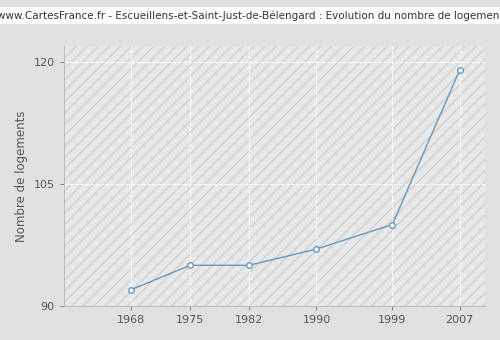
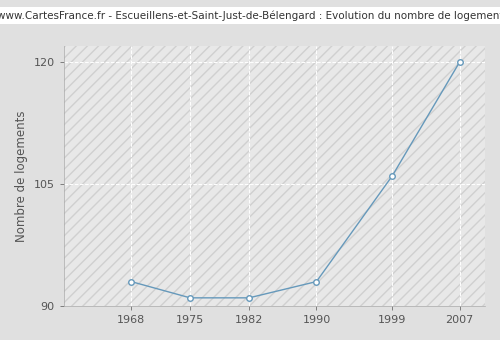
1968: 92 -> 93
1975: 95 -> 91
1982: 95 -> 91
1990: 97 -> 93
1999: 100 -> 106
2007: 119 -> 120
